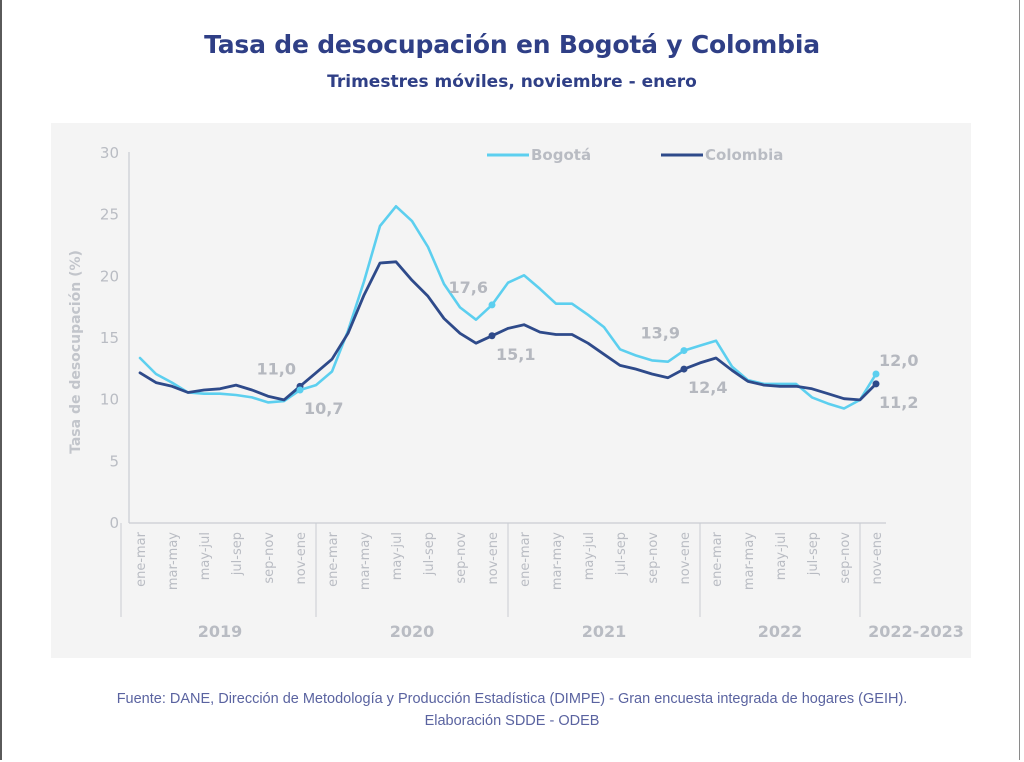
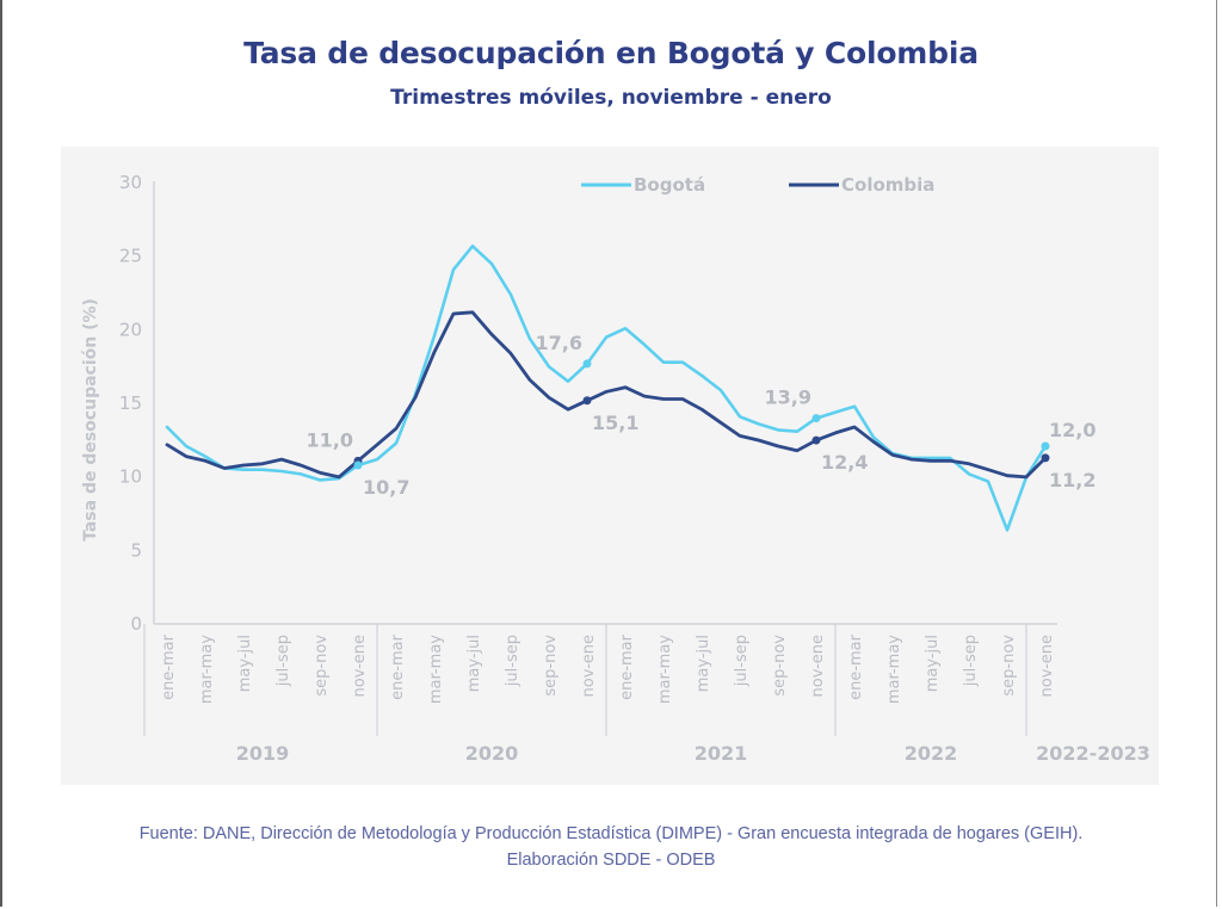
Bogotá/sep-nov 2022: 9.2 -> 6.3
